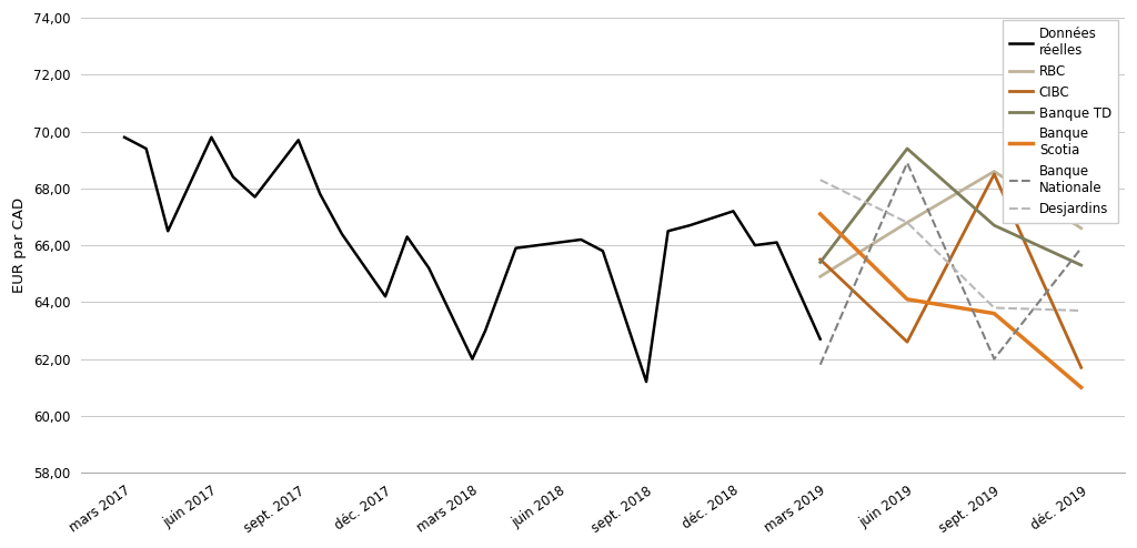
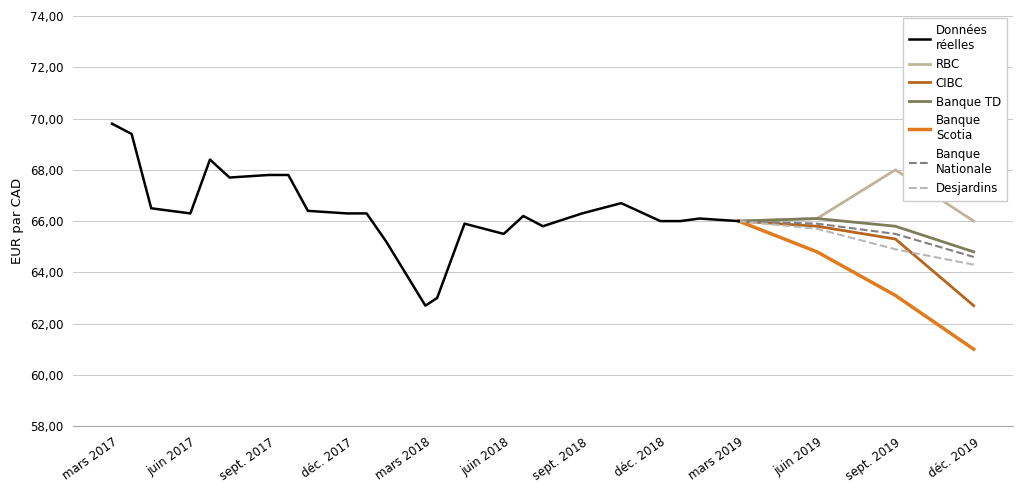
Données réelles/juin 2017: 69,8 -> 66,3
Données réelles/sept. 2017: 69,7 -> 67,8
Données réelles/déc. 2017: 64,2 -> 66,3
Données réelles/mars 2018: 62,0 -> 62,7
Données réelles/juin 2018: 66,1 -> 65,5
Données réelles/sept. 2018: 61,2 -> 66,3
Données réelles/déc. 2018: 67,2 -> 66,0
Données réelles/mars 2019: 62,7 -> 66,0
RBC/mars 2019: 64,9 -> 66,0
CIBC/mars 2019: 65,5 -> 66,0
Banque TD/mars 2019: 65,4 -> 66,0
Banque Scotia/mars 2019: 67,1 -> 66,0
Banque Nationale/mars 2019: 61,8 -> 66,0
Desjardins/mars 2019: 68,3 -> 66,0
RBC/juin 2019: 66,8 -> 66,1
CIBC/juin 2019: 62,6 -> 65,8
Banque TD/juin 2019: 69,4 -> 66,1
Banque Scotia/juin 2019: 64,1 -> 64,8
Banque Nationale/juin 2019: 68,9 -> 65,9
Desjardins/juin 2019: 66,8 -> 65,7
RBC/sept. 2019: 68,6 -> 68,0
CIBC/sept. 2019: 68,5 -> 65,3
Banque TD/sept. 2019: 66,7 -> 65,8
Banque Scotia/sept. 2019: 63,6 -> 63,1
Banque Nationale/sept. 2019: 62,0 -> 65,5
Desjardins/sept. 2019: 63,8 -> 64,9
RBC/déc. 2019: 66,6 -> 66,0
CIBC/déc. 2019: 61,7 -> 62,7
Banque TD/déc. 2019: 65,3 -> 64,8
Banque Nationale/déc. 2019: 65,9 -> 64,6
Desjardins/déc. 2019: 63,7 -> 64,3
